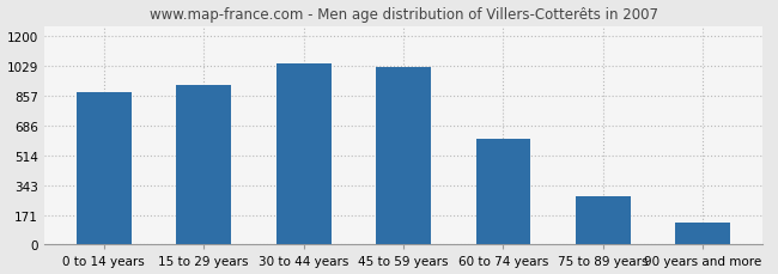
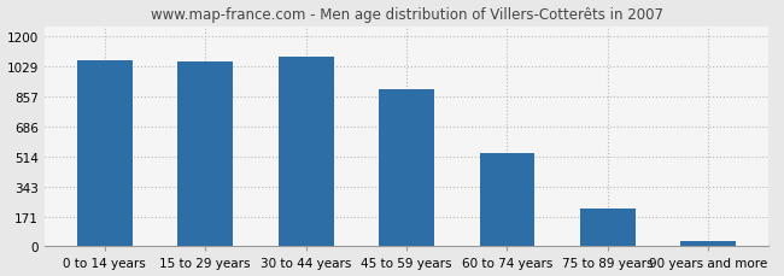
0 to 14 years: 880 -> 1060
15 to 29 years: 920 -> 1060
30 to 44 years: 1040 -> 1080
45 to 59 years: 1020 -> 900
60 to 74 years: 610 -> 530
75 to 89 years: 280 -> 220
90 years and more: 130 -> 30
